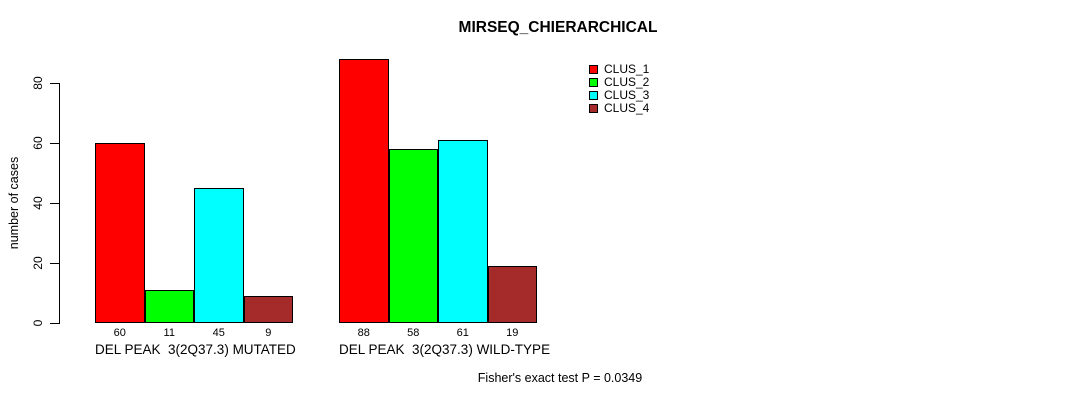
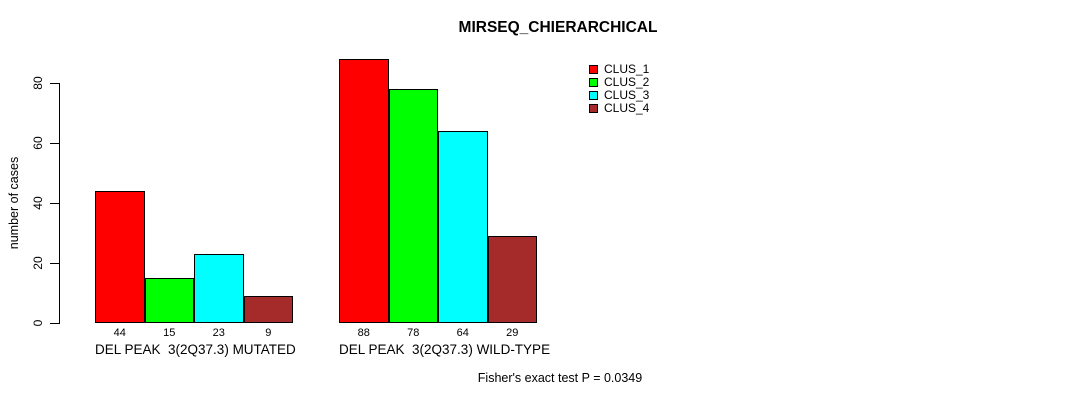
CLUS_1/DEL PEAK 3(2Q37.3) MUTATED: 60 -> 44
CLUS_2/DEL PEAK 3(2Q37.3) MUTATED: 11 -> 15
CLUS_3/DEL PEAK 3(2Q37.3) MUTATED: 45 -> 23
CLUS_2/DEL PEAK 3(2Q37.3) WILD-TYPE: 58 -> 78
CLUS_3/DEL PEAK 3(2Q37.3) WILD-TYPE: 61 -> 64
CLUS_4/DEL PEAK 3(2Q37.3) WILD-TYPE: 19 -> 29
